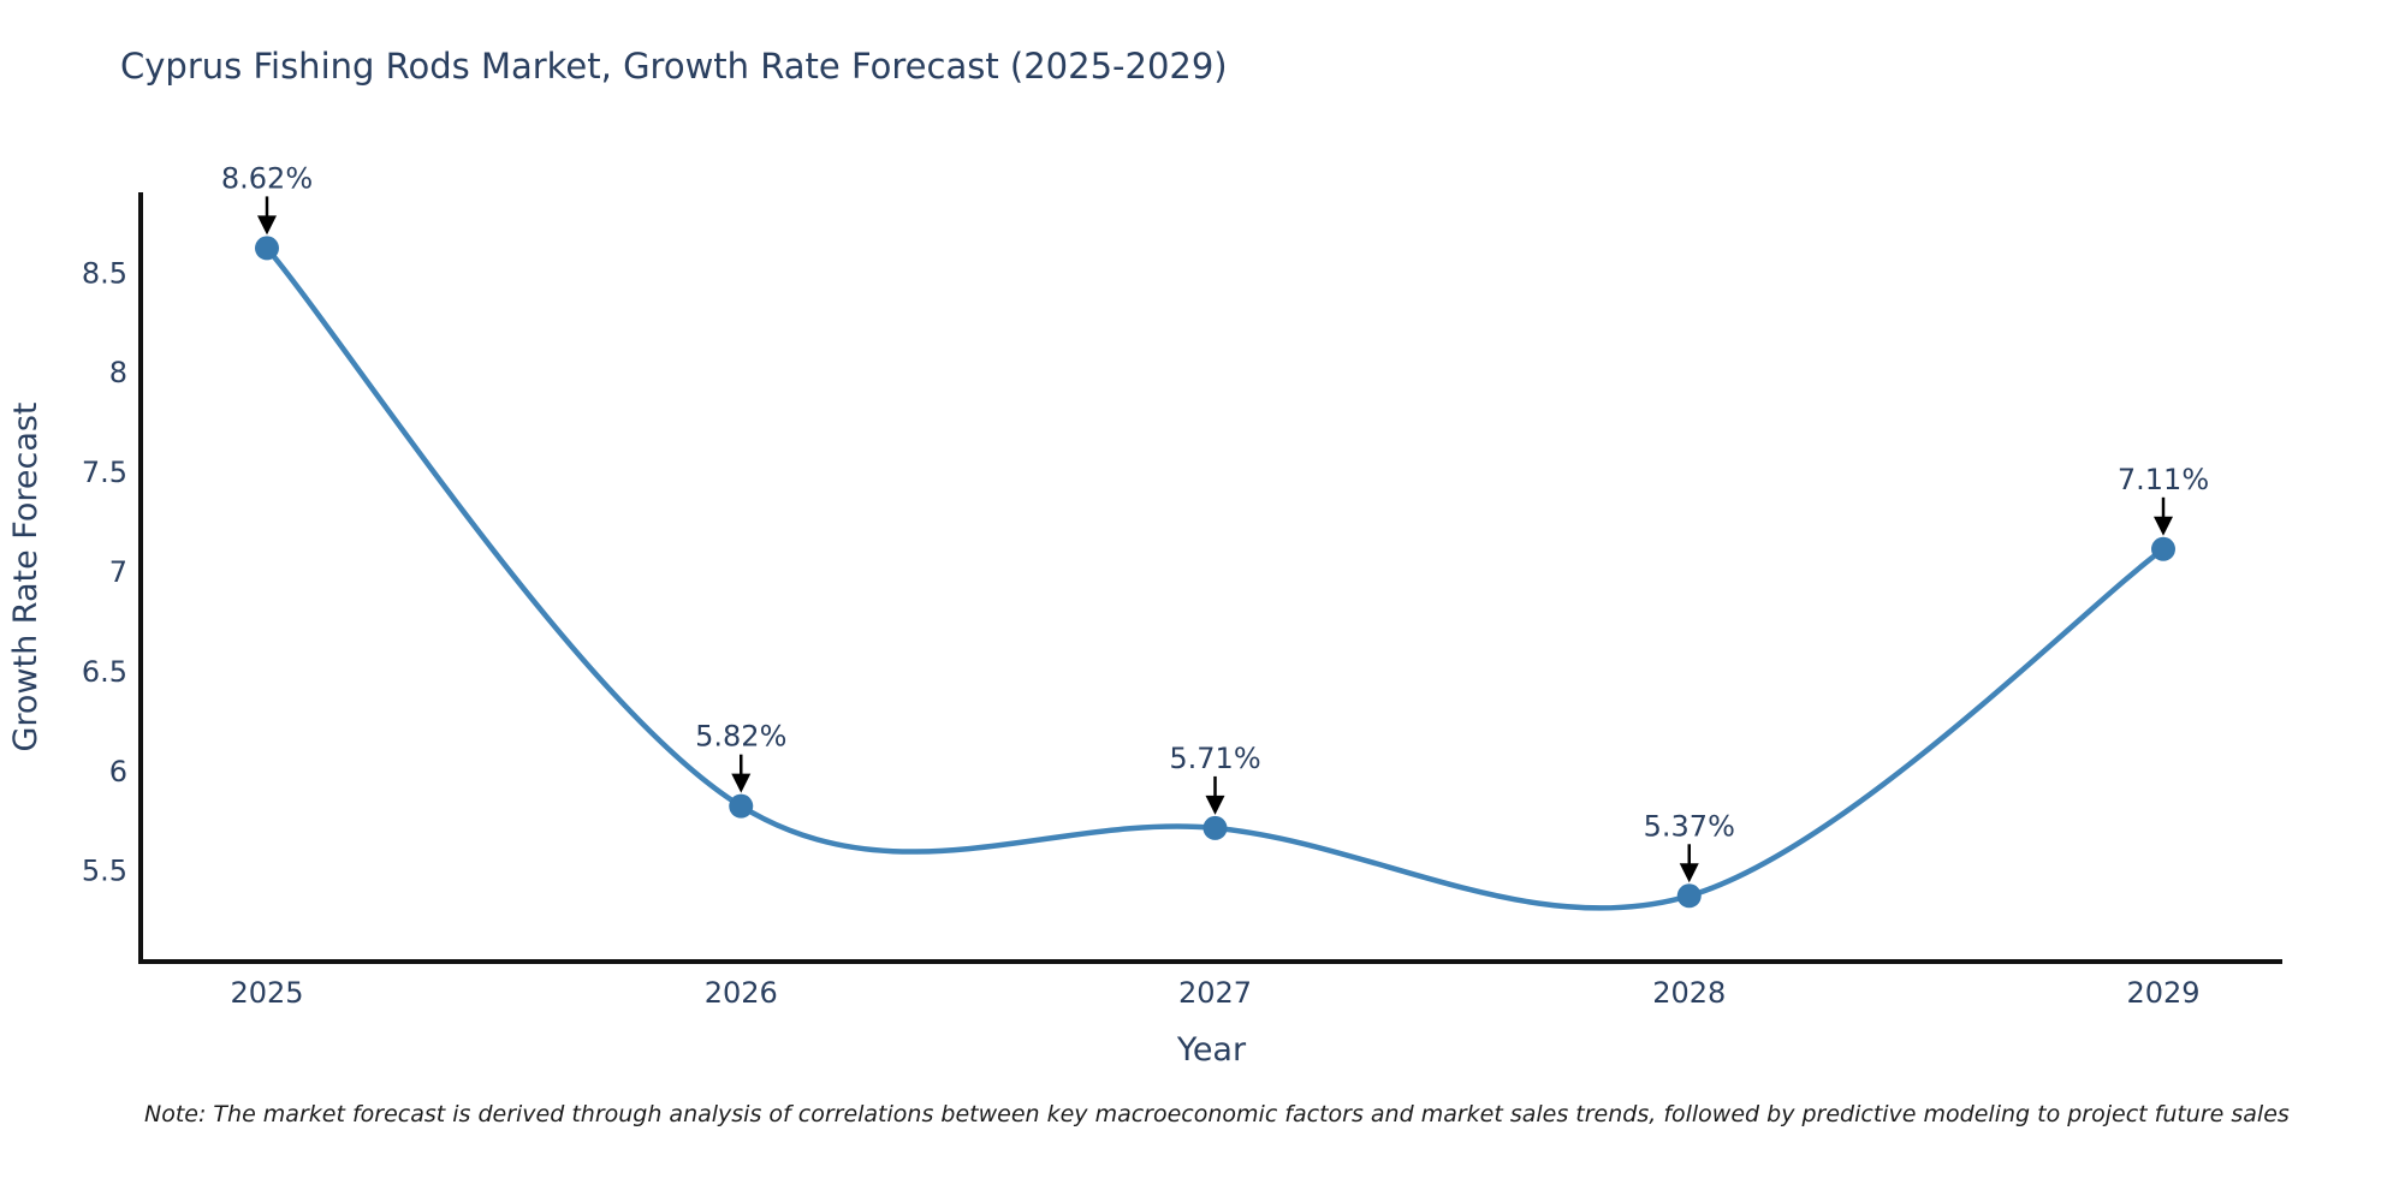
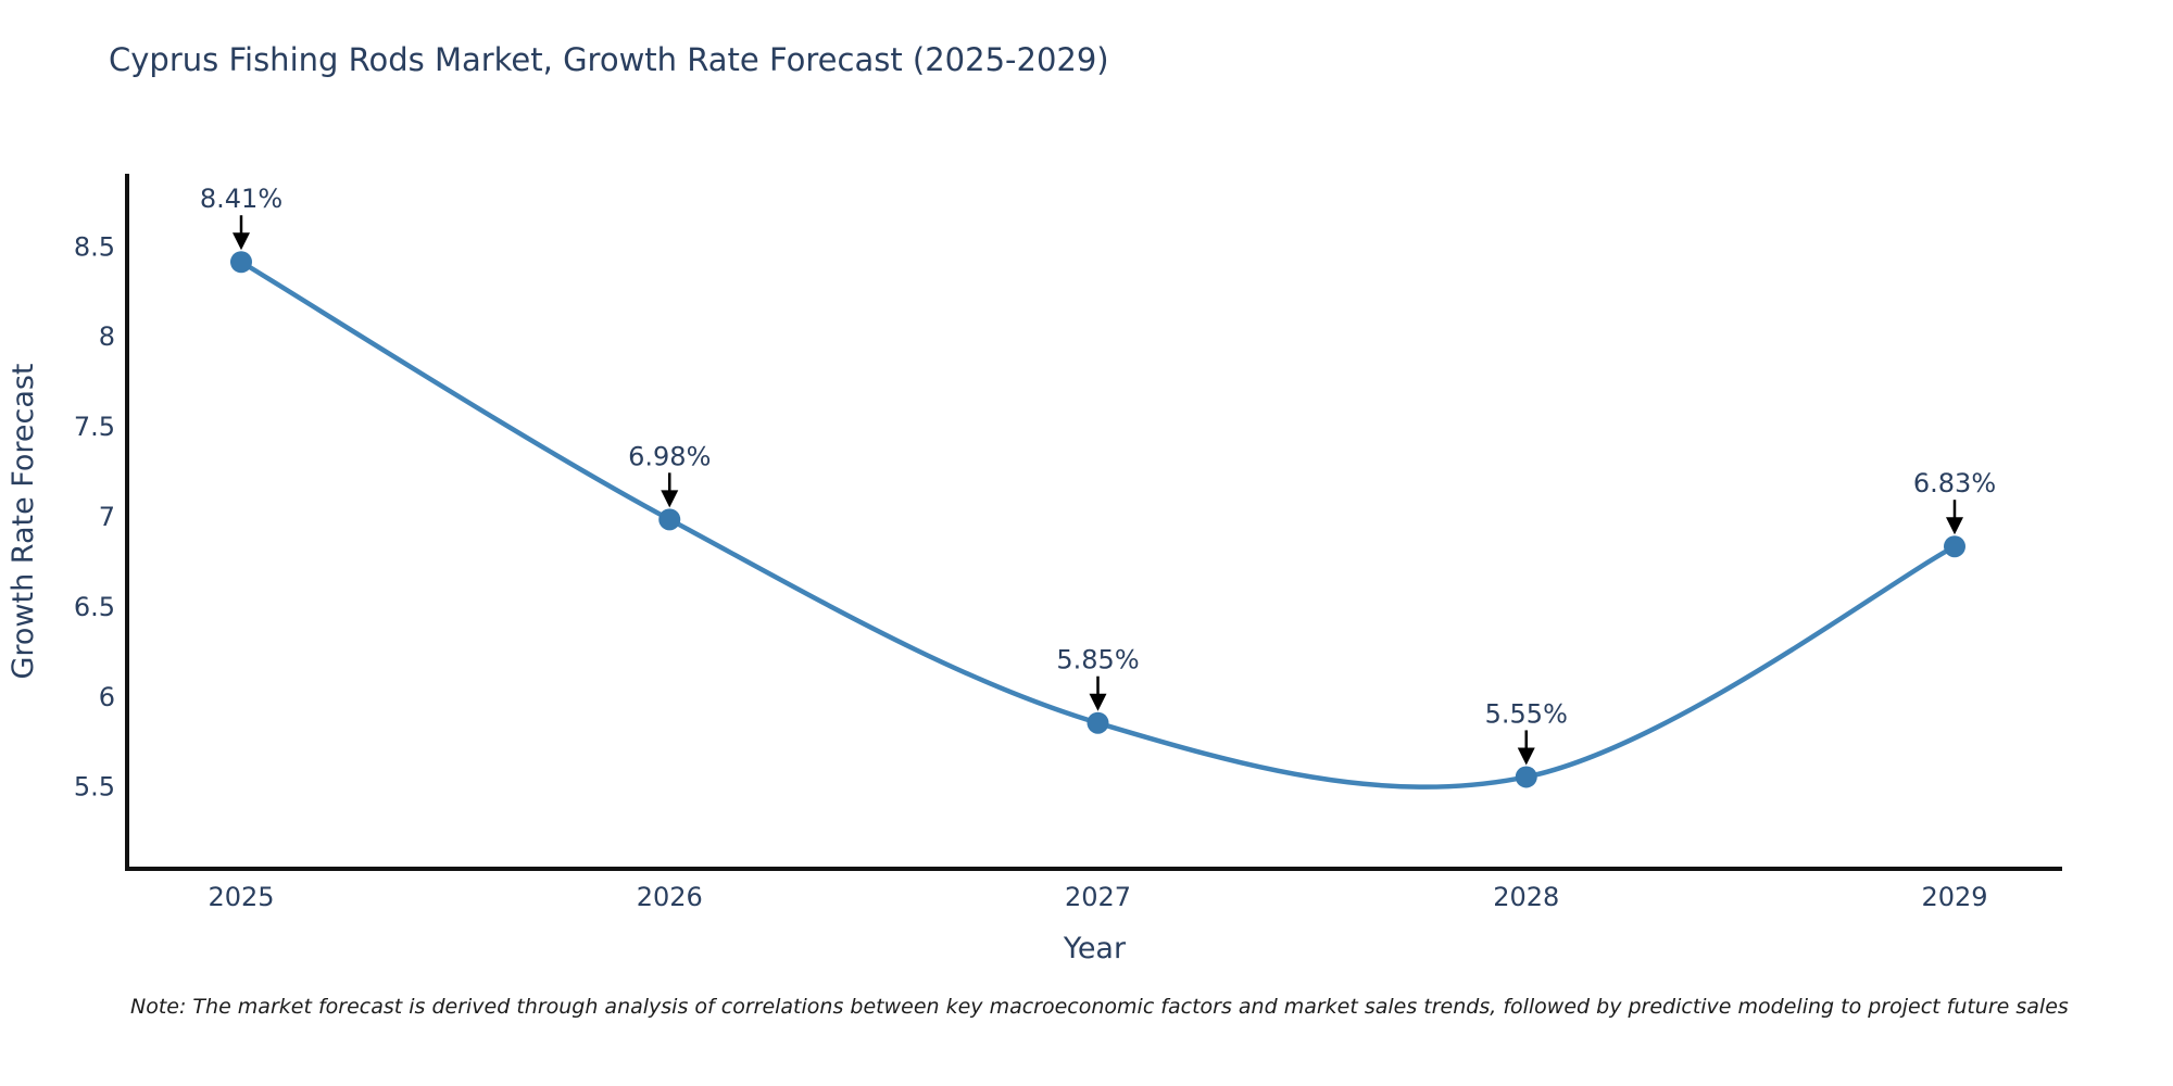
2025: 8.62% -> 8.41%
2026: 5.82% -> 6.98%
2027: 5.71% -> 5.85%
2028: 5.37% -> 5.55%
2029: 7.11% -> 6.83%
